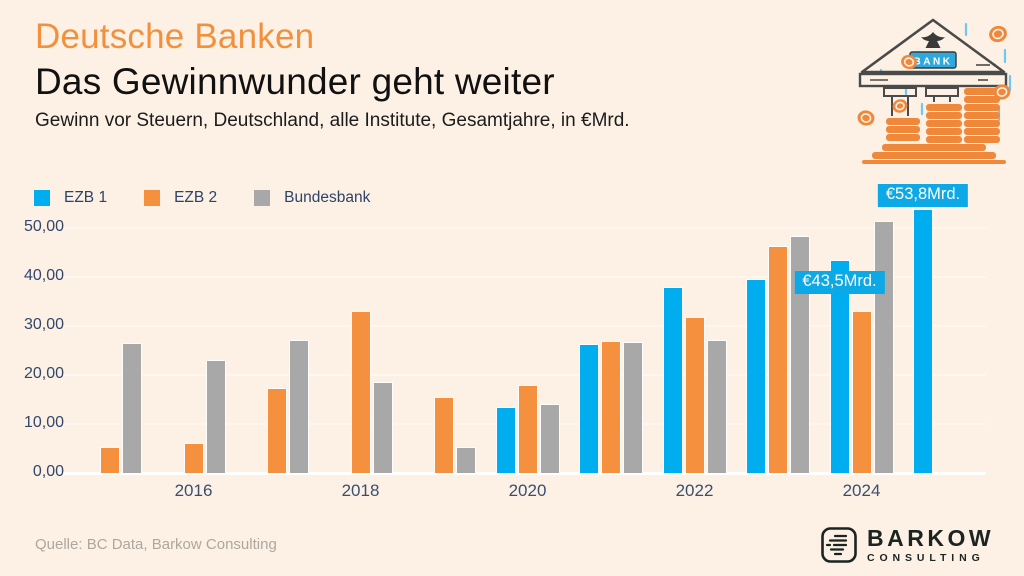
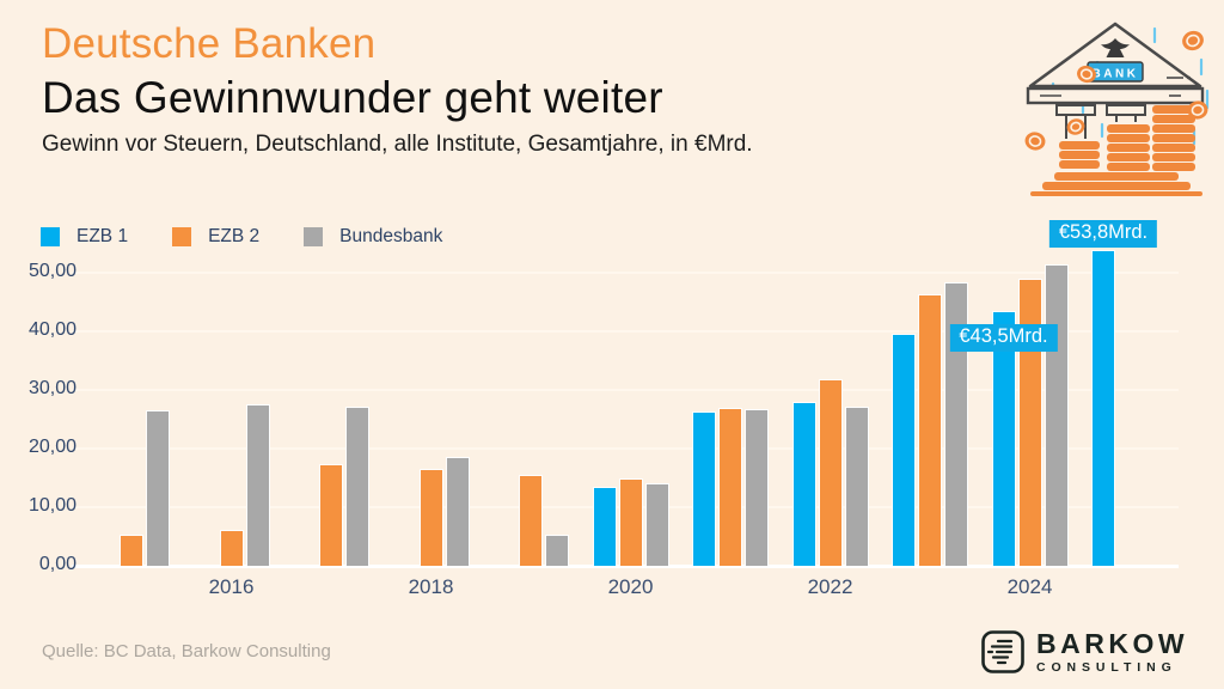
Bundesbank/2016: 23 -> 28
EZB 2/2018: 33 -> 16
EZB 2/2020: 18 -> 15
EZB 1/2022: 38 -> 28
EZB 2/2024: 33 -> 49
